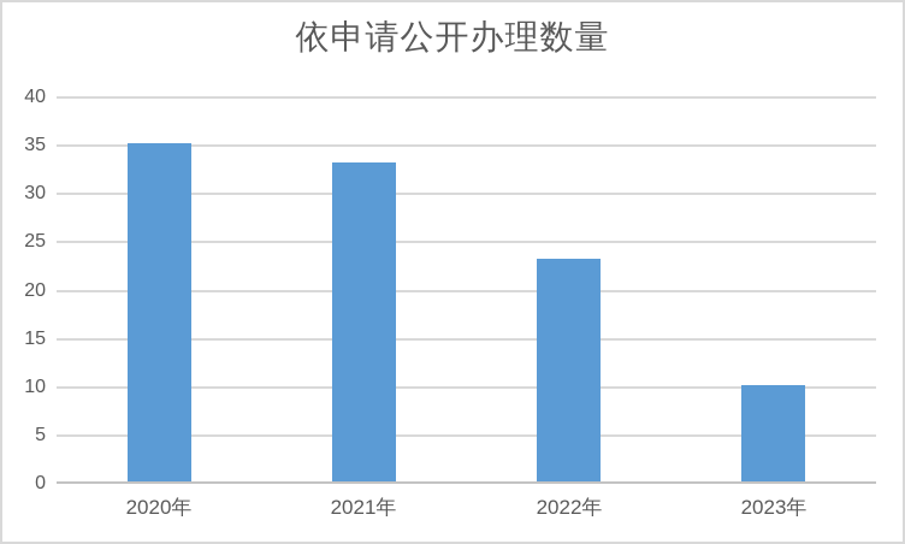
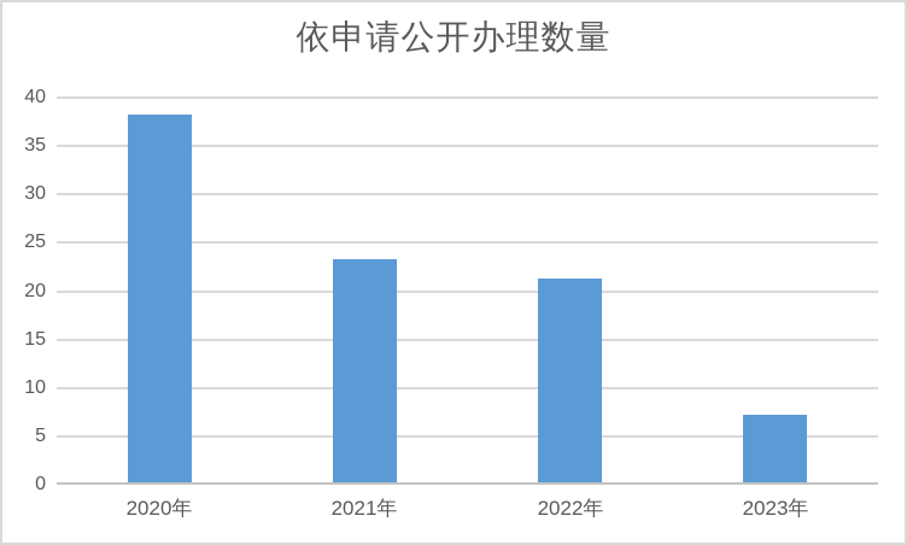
2020年: 35 -> 38
2021年: 33 -> 23
2022年: 23 -> 21
2023年: 10 -> 7
